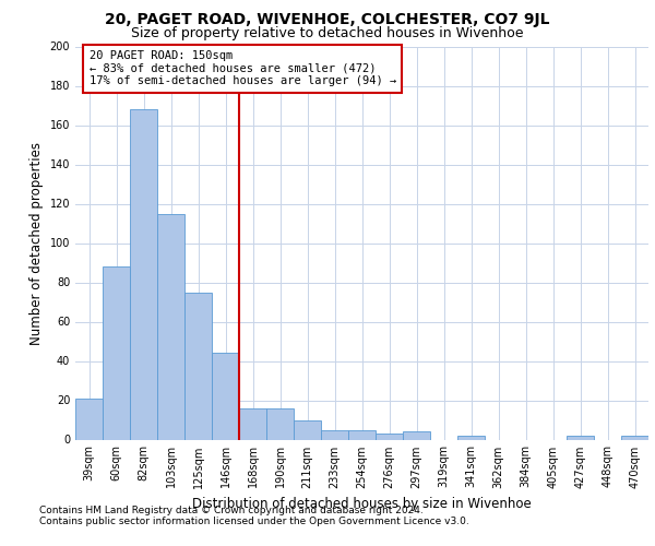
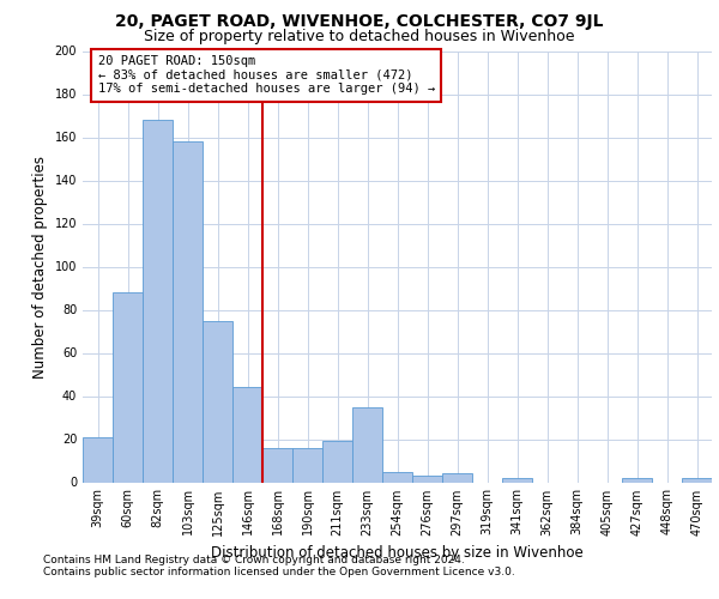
103sqm: 115 -> 158
211sqm: 10 -> 19
233sqm: 5 -> 35
